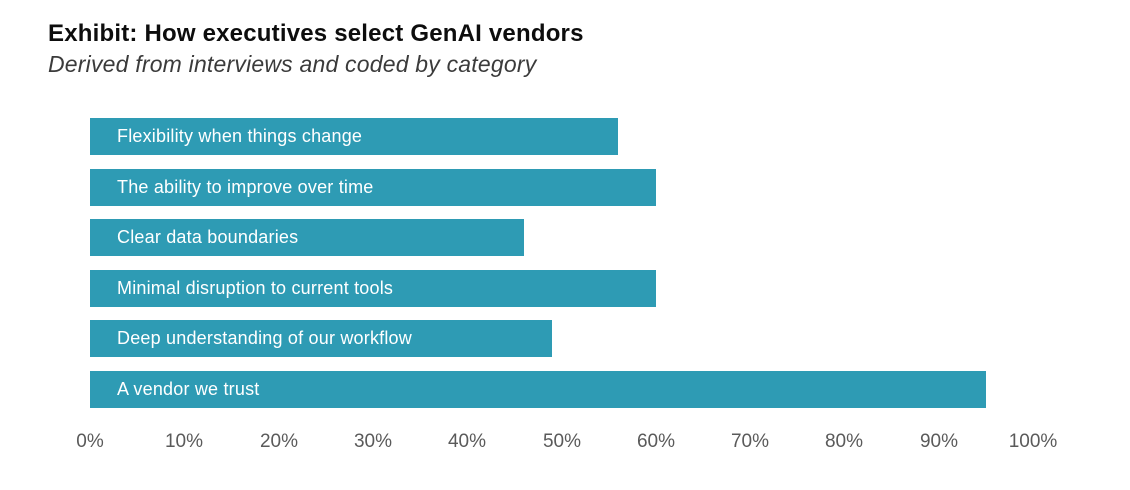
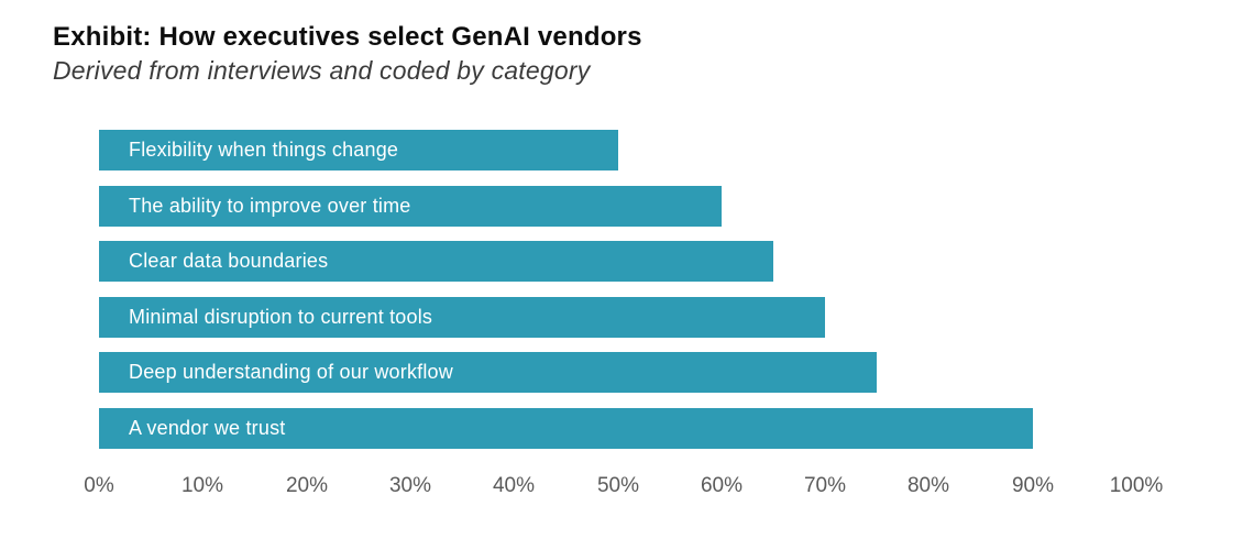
Flexibility when things change: 56% -> 50%
Clear data boundaries: 46% -> 65%
Minimal disruption to current tools: 60% -> 70%
Deep understanding of our workflow: 49% -> 75%
A vendor we trust: 95% -> 90%
